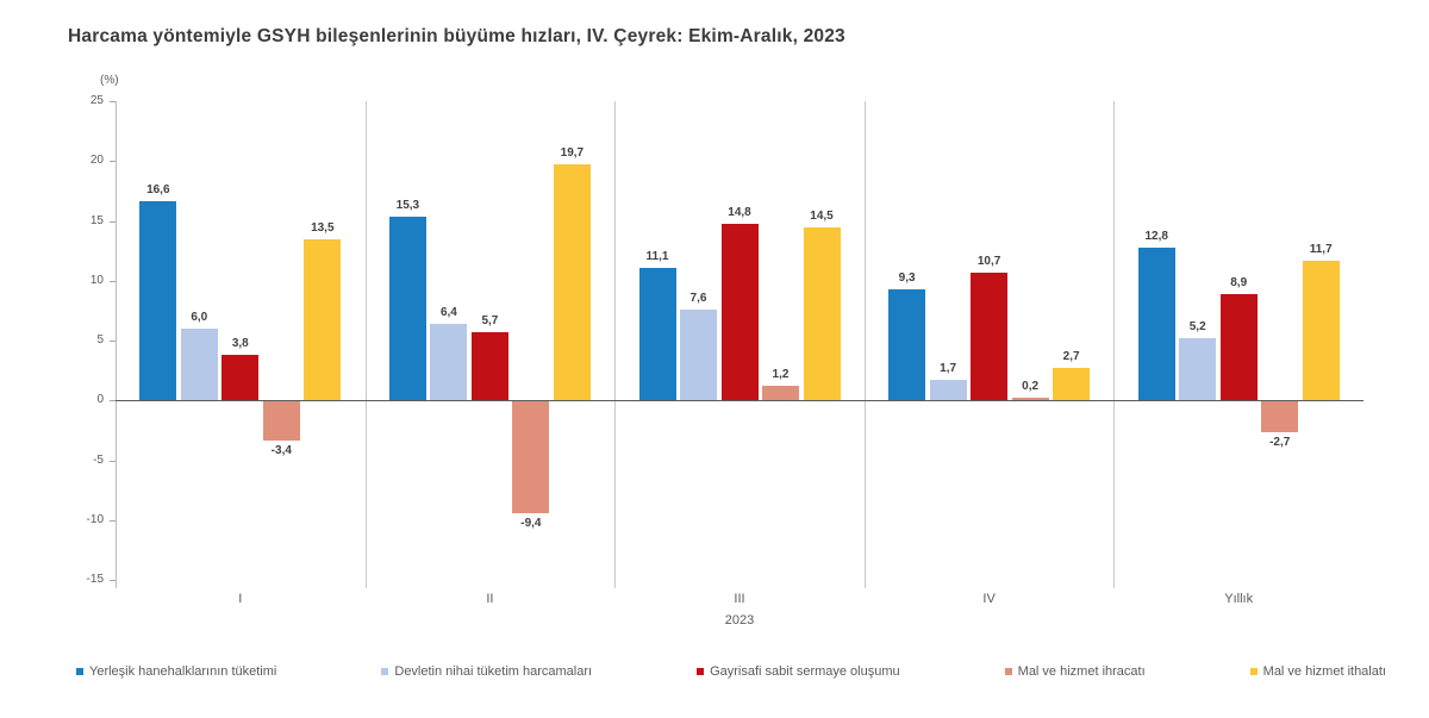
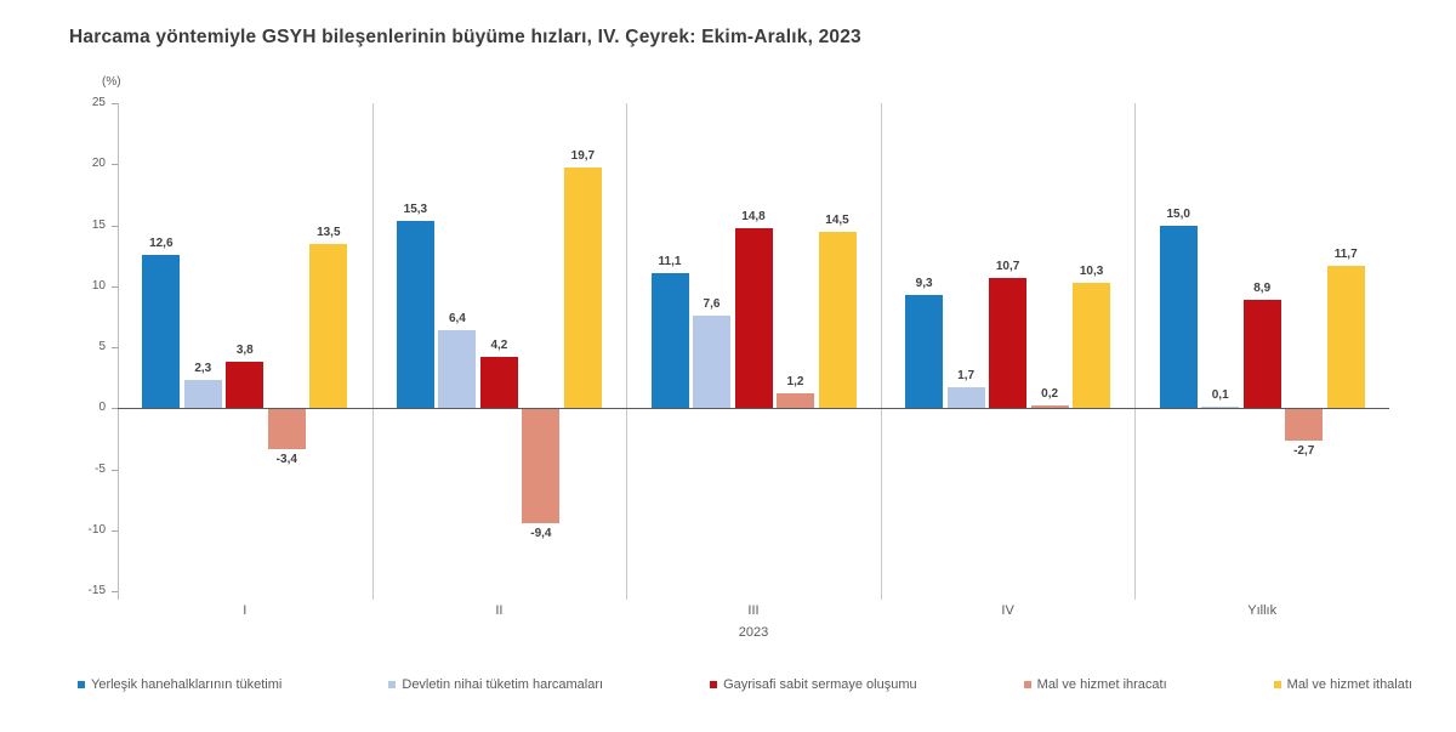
Yerleşik hanehalklarının tüketimi/I: 16,6 -> 12,6
Devletin nihai tüketim harcamaları/I: 6,0 -> 2,3
Gayrisafi sabit sermaye oluşumu/II: 5,7 -> 4,2
Mal ve hizmet ithalatı/IV: 2,7 -> 10,3
Yerleşik hanehalklarının tüketimi/Yıllık: 12,8 -> 15,0
Devletin nihai tüketim harcamaları/Yıllık: 5,2 -> 0,1
